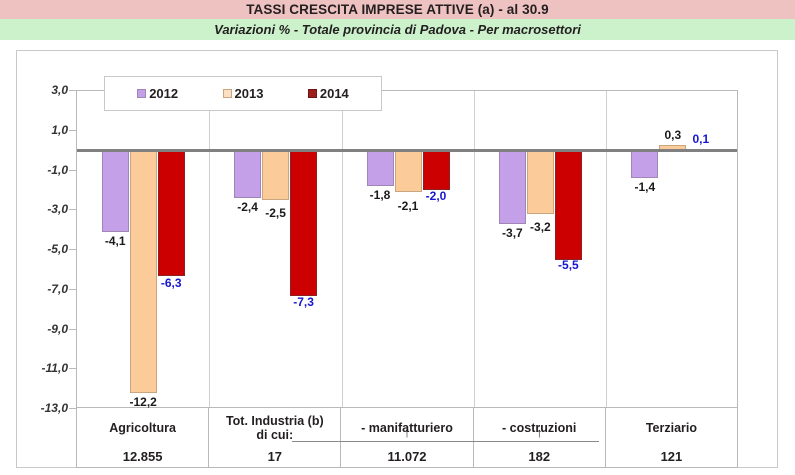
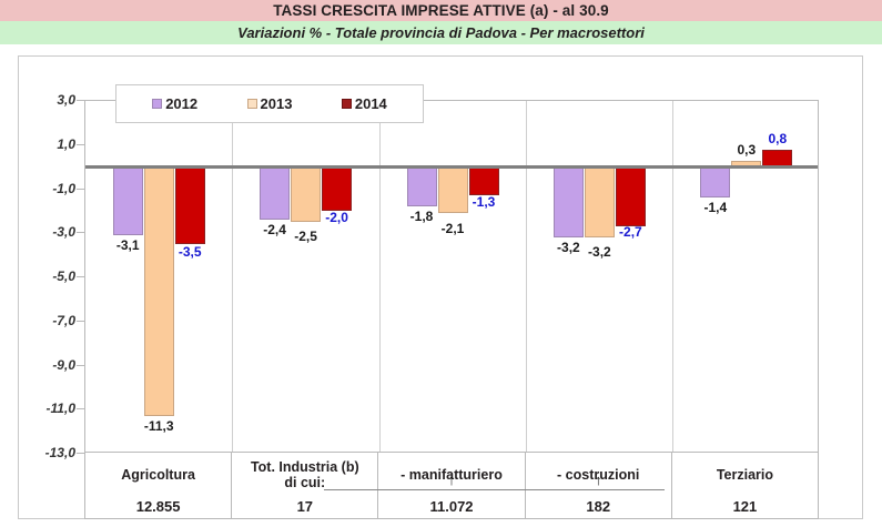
2012/Agricoltura: -4,1 -> -3,1
2013/Agricoltura: -12,2 -> -11,3
2014/Agricoltura: -6,3 -> -3,5
2014/Tot. Industria (b) di cui:: -7,3 -> -2,0
2014/- manifatturiero: -2,0 -> -1,3
2012/- costruzioni: -3,7 -> -3,2
2014/- costruzioni: -5,5 -> -2,7
2014/Terziario: 0,1 -> 0,8
